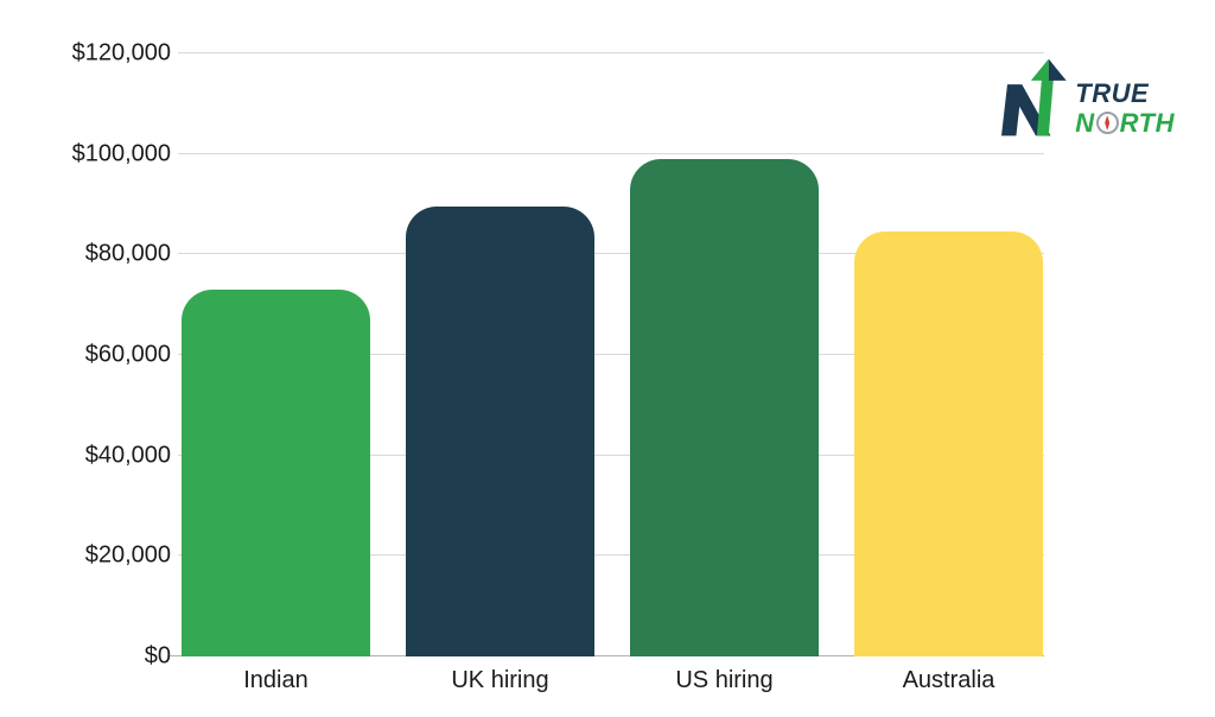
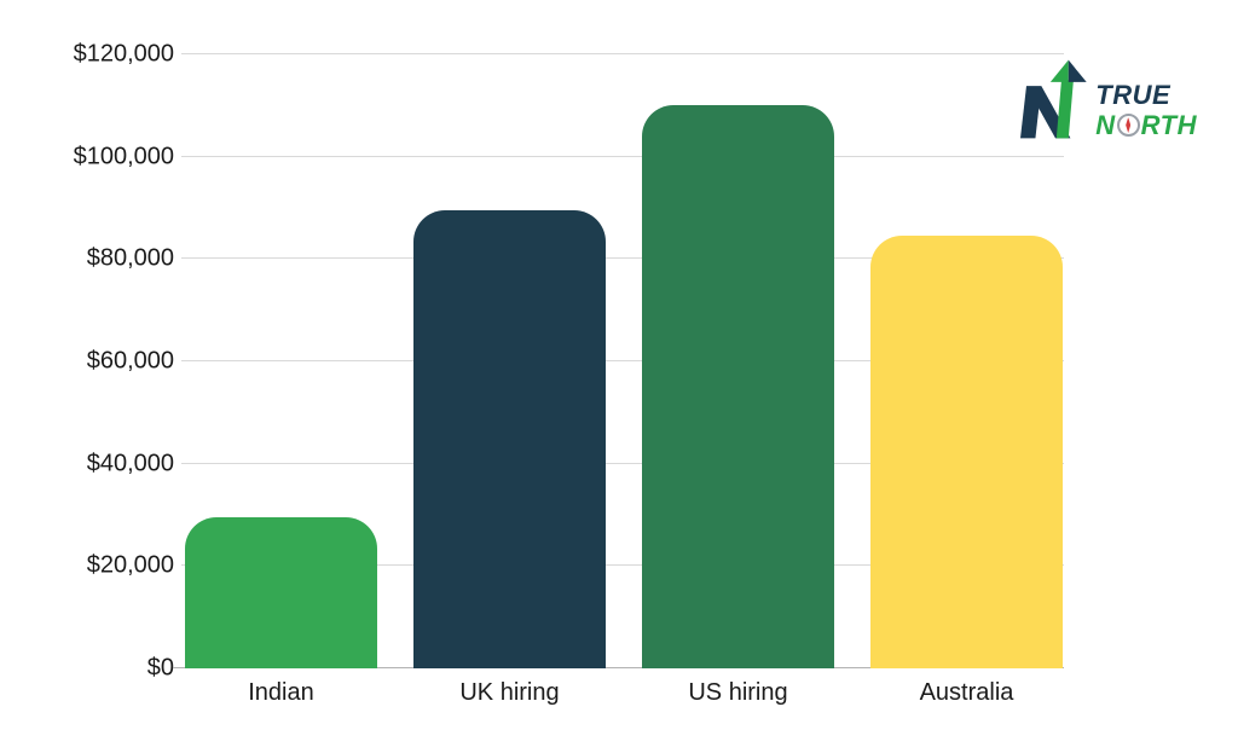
Indian: $73000 -> $30000
US hiring: $99000 -> $110000
